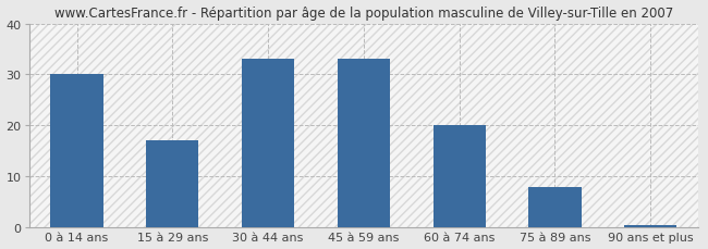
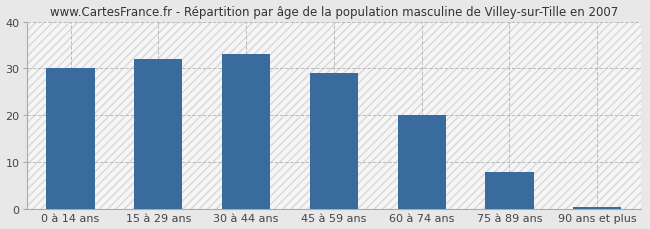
15 à 29 ans: 17.0 -> 32.0
45 à 59 ans: 33.0 -> 29.0
